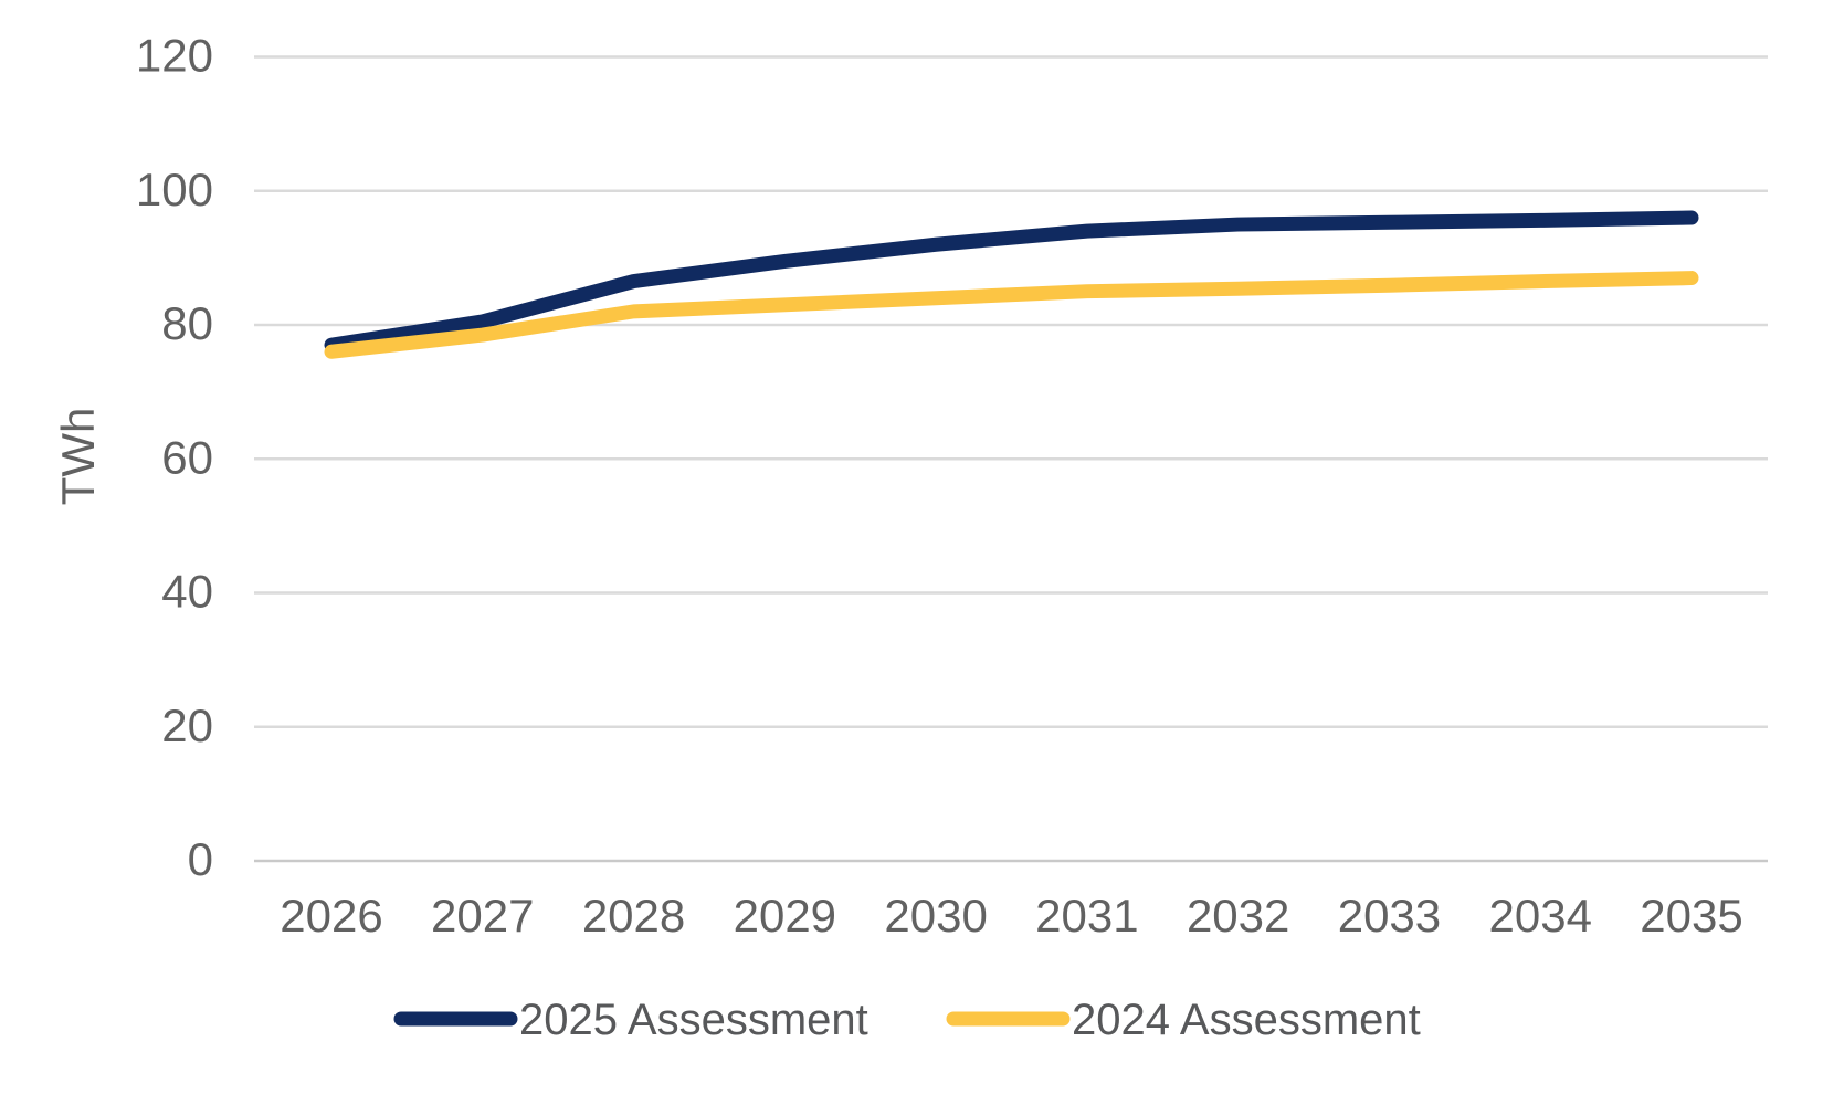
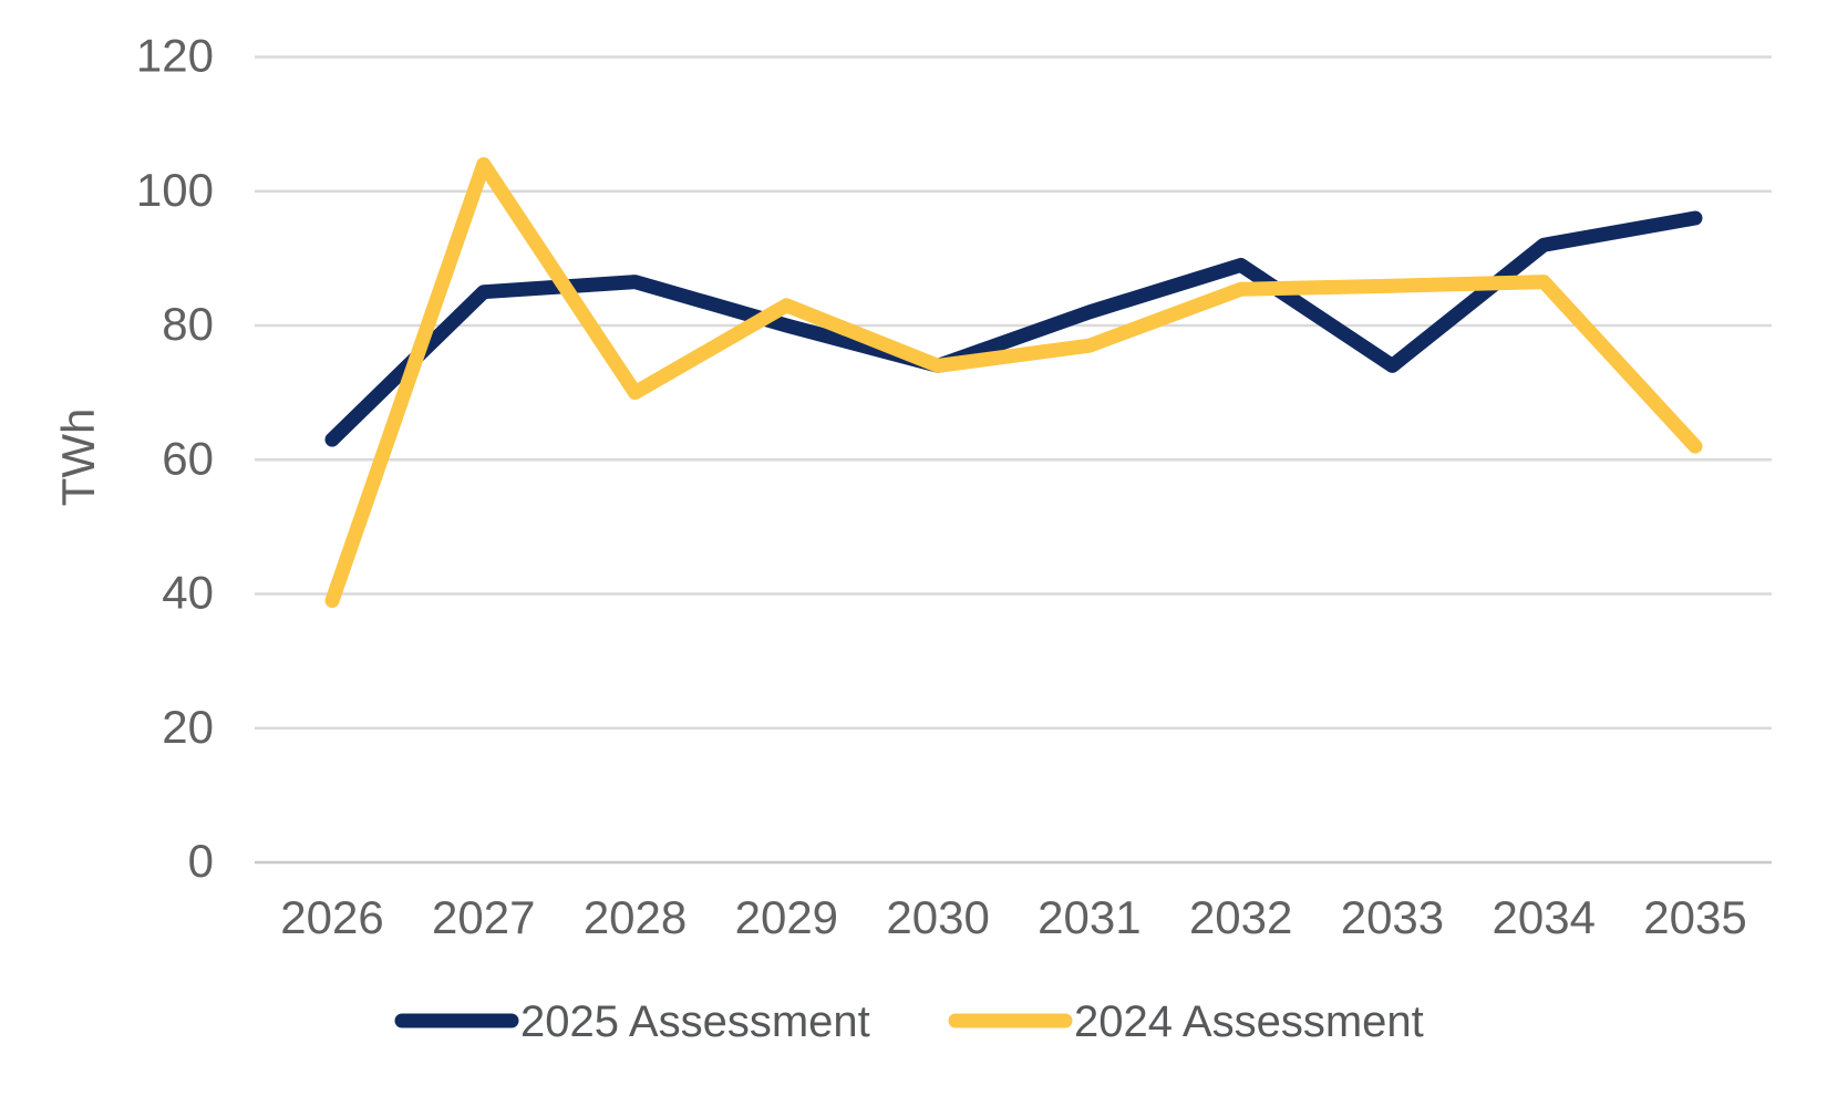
2025 Assessment/2026: 77 -> 63
2024 Assessment/2026: 76 -> 39
2025 Assessment/2027: 80 -> 85
2024 Assessment/2027: 78 -> 104
2024 Assessment/2028: 82 -> 70
2025 Assessment/2029: 90 -> 80
2025 Assessment/2030: 92 -> 74
2024 Assessment/2030: 84 -> 74
2025 Assessment/2031: 94 -> 82
2024 Assessment/2031: 85 -> 77
2025 Assessment/2032: 95 -> 89
2025 Assessment/2033: 95 -> 74
2025 Assessment/2034: 96 -> 92
2024 Assessment/2035: 87 -> 62
